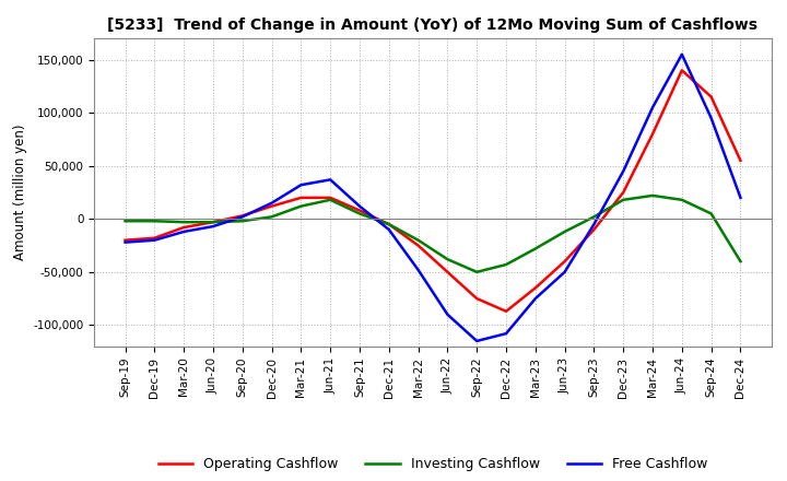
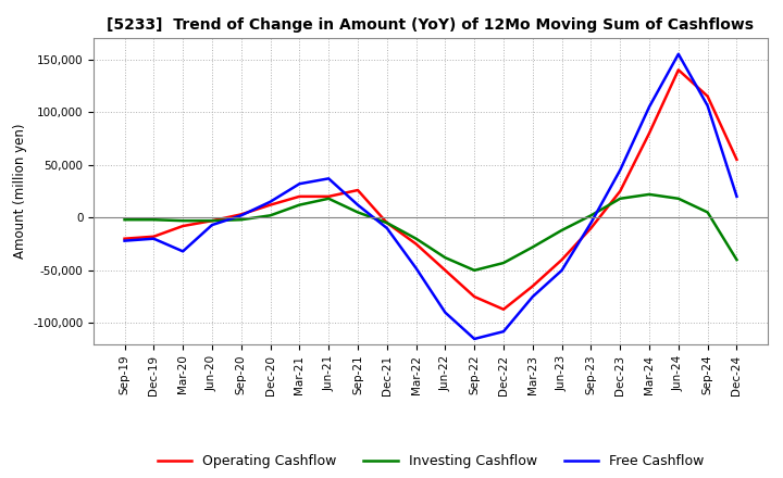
Free Cashflow/Mar-20: -12,000 -> -32,000
Operating Cashflow/Sep-21: 8,000 -> 26,000
Free Cashflow/Sep-24: 95,000 -> 106,000
